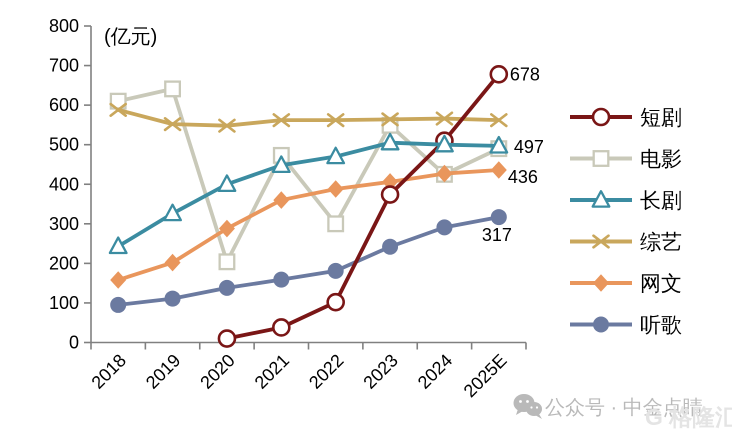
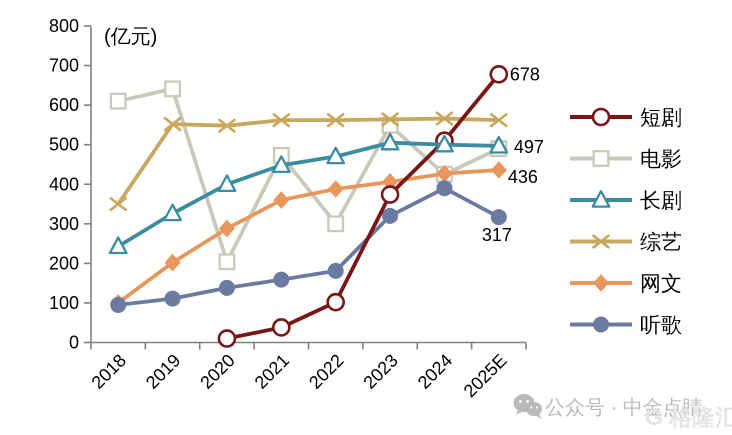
综艺/2018: 590 -> 350
网文/2018: 160 -> 100
听歌/2023: 240 -> 320
听歌/2024: 290 -> 390
